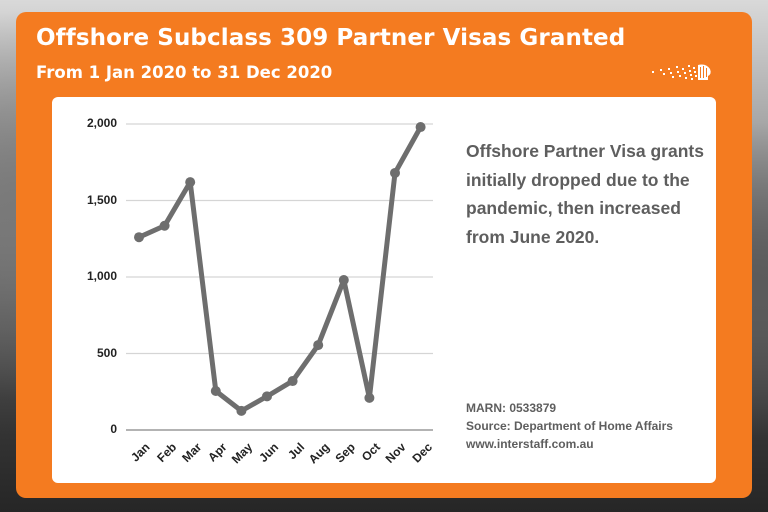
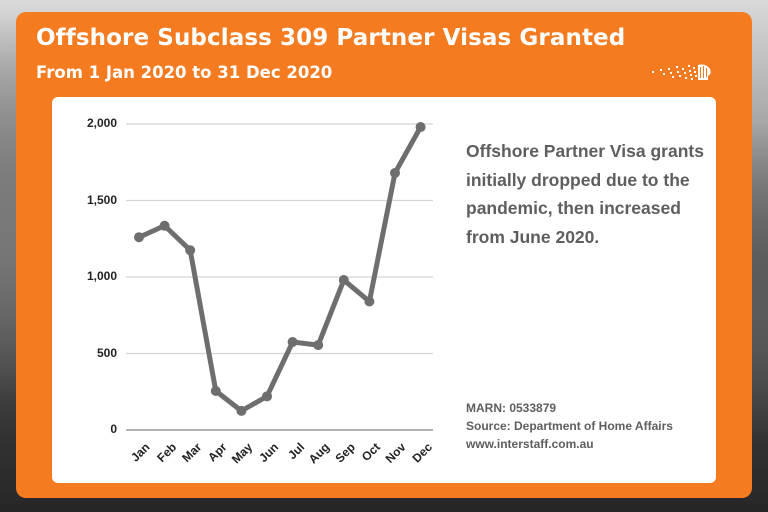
Mar: 1620 -> 1180
Jul: 320 -> 580
Oct: 210 -> 840
